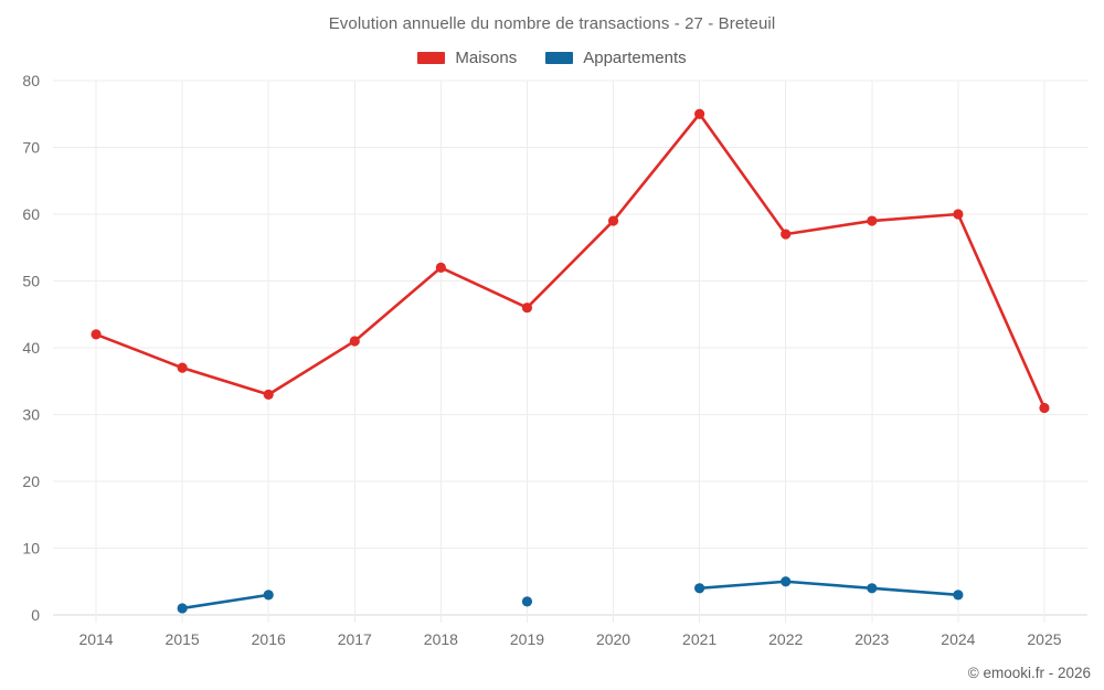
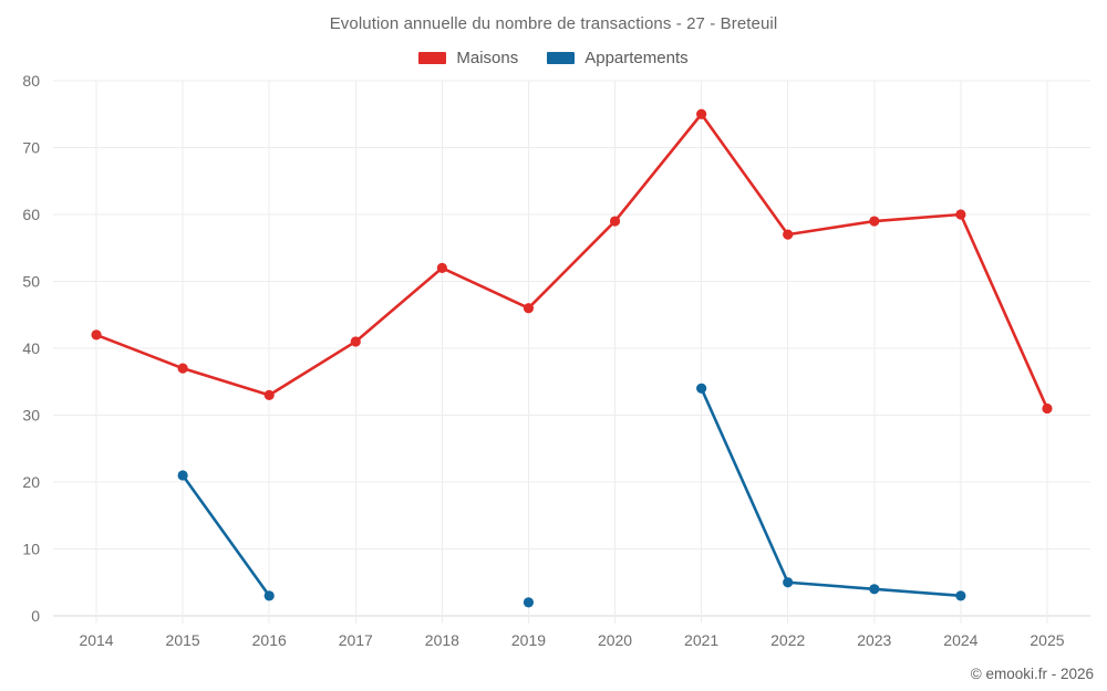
Appartements/2015: 1 -> 21
Appartements/2021: 4 -> 34
